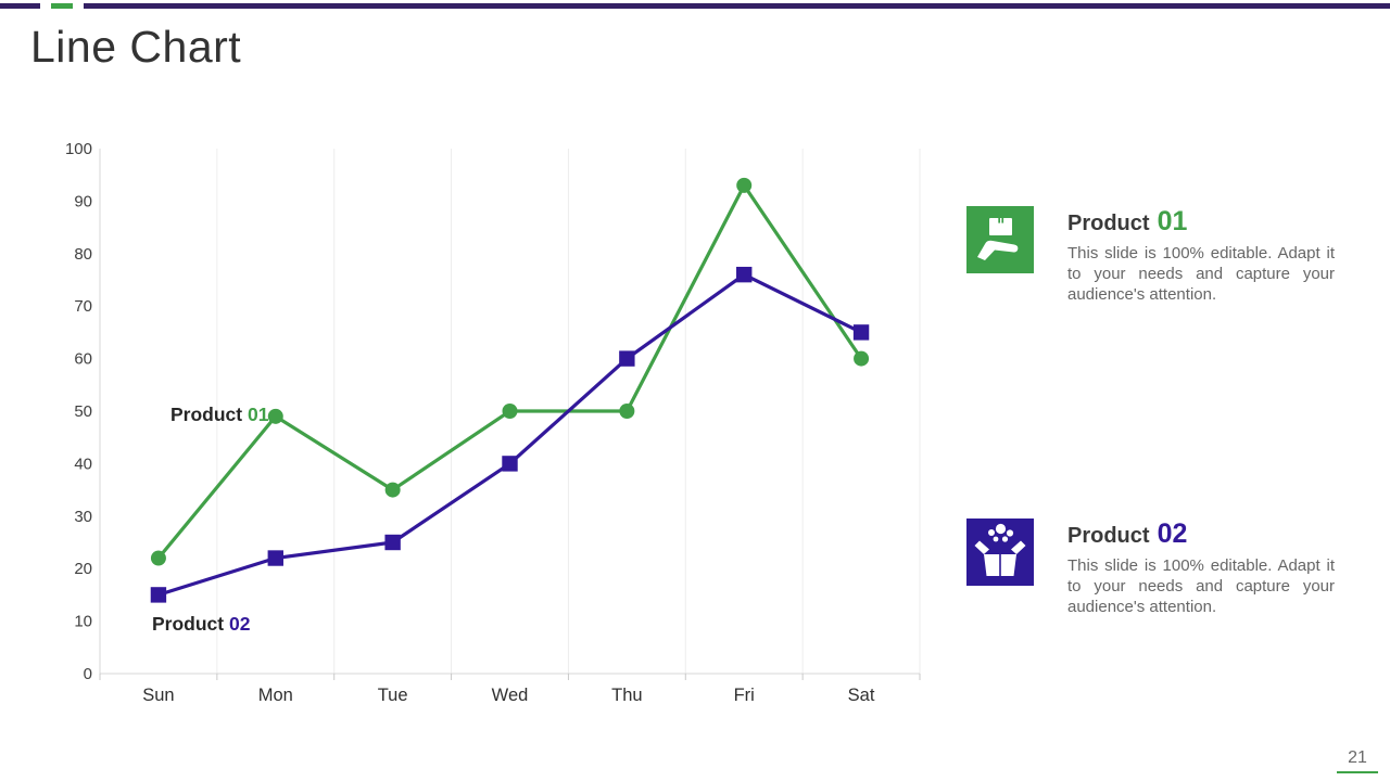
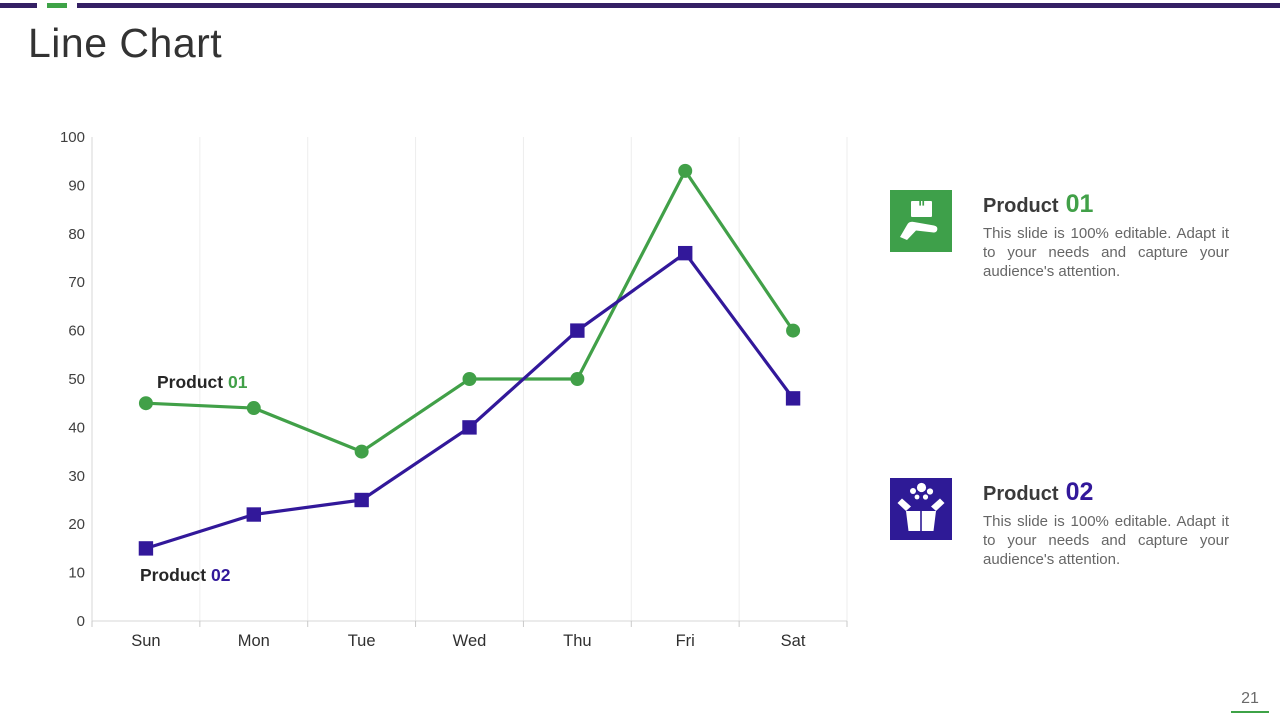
Product 01/Sun: 22 -> 45
Product 01/Mon: 49 -> 44
Product 02/Sat: 65 -> 46
